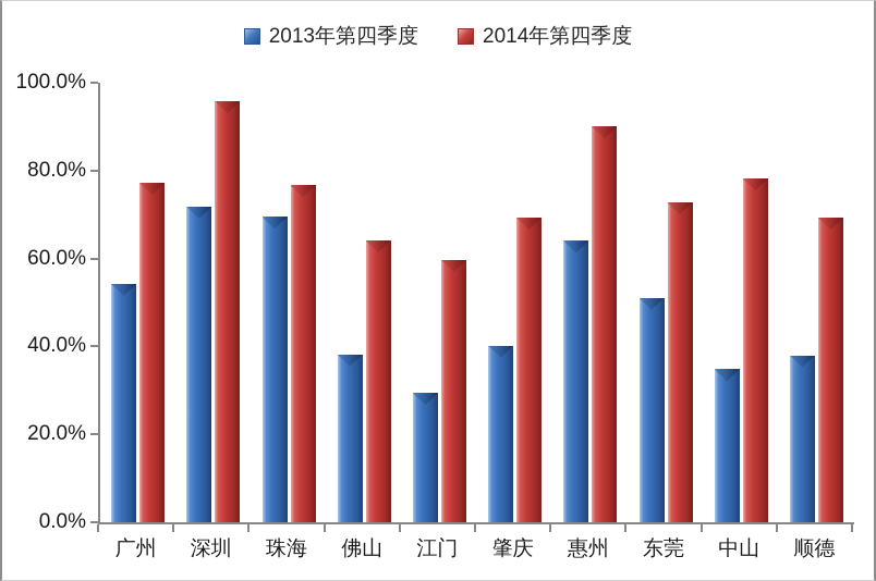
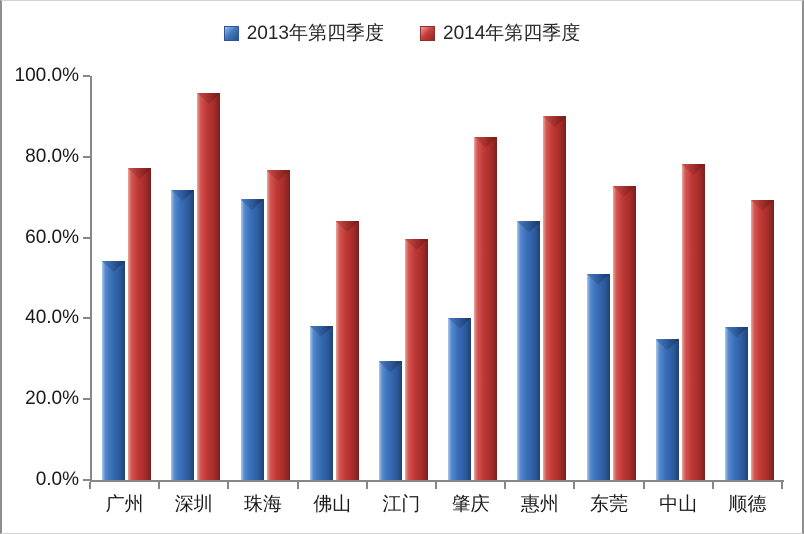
2014年第四季度/肇庆: 69% -> 85%
